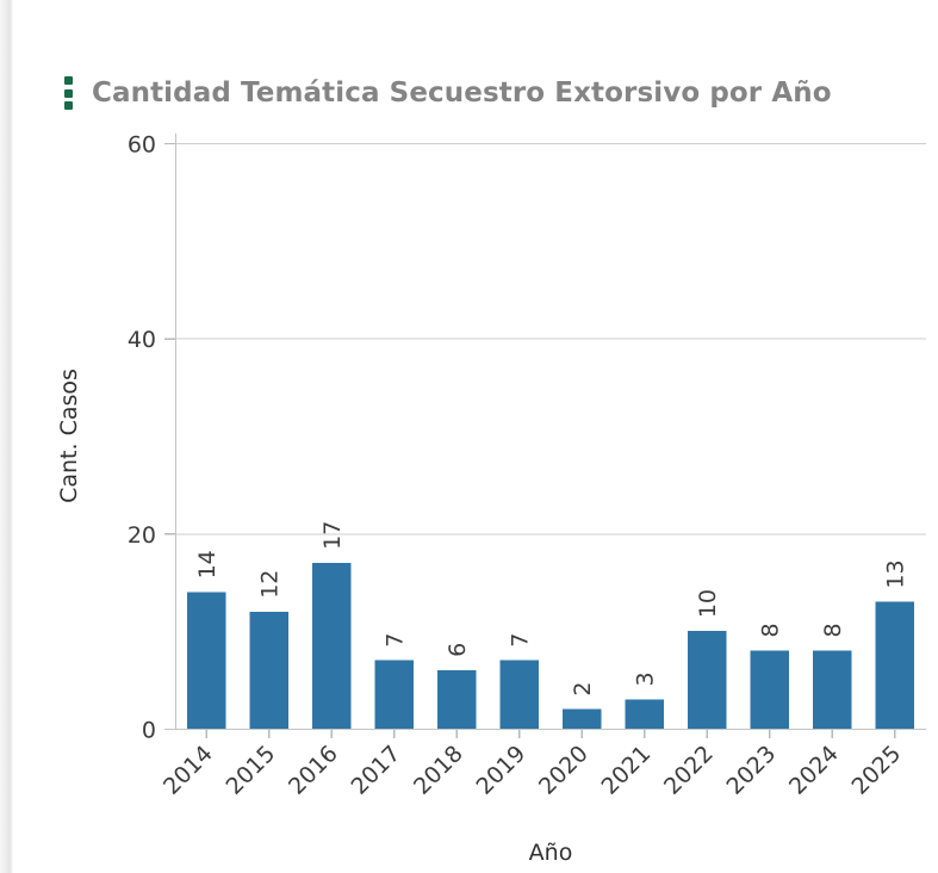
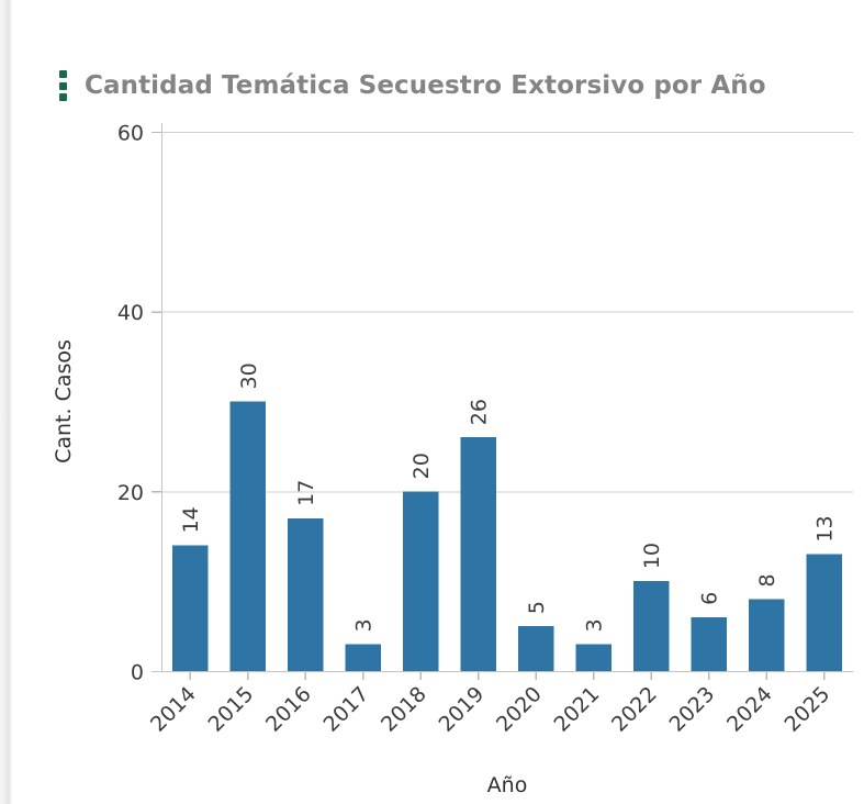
2015: 12 -> 30
2017: 7 -> 3
2018: 6 -> 20
2019: 7 -> 26
2020: 2 -> 5
2023: 8 -> 6
